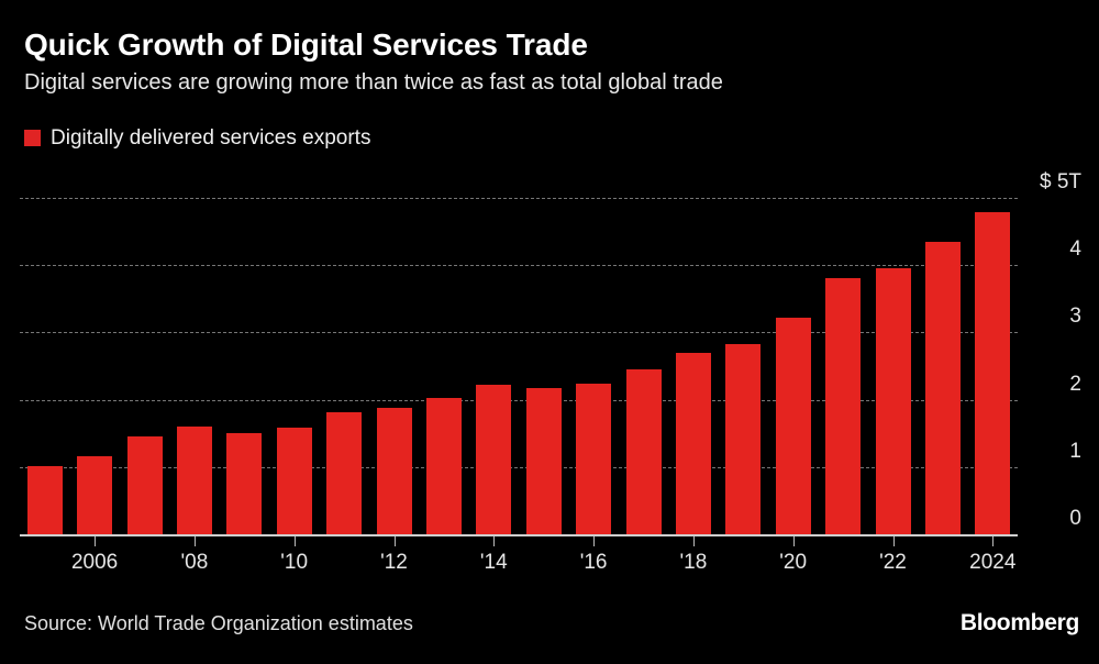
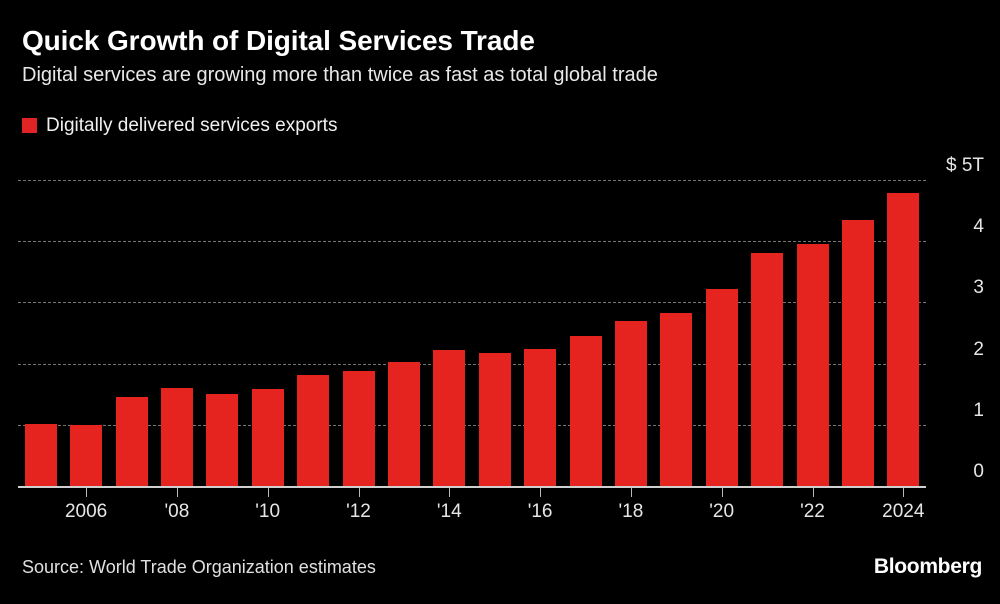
2006: 1.2 -> 1.0
